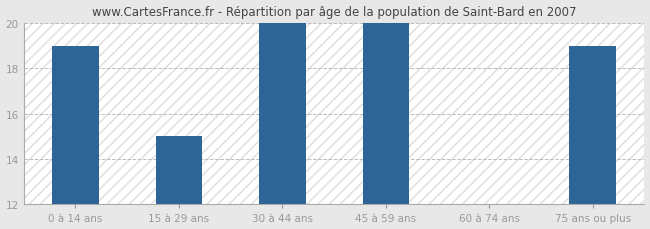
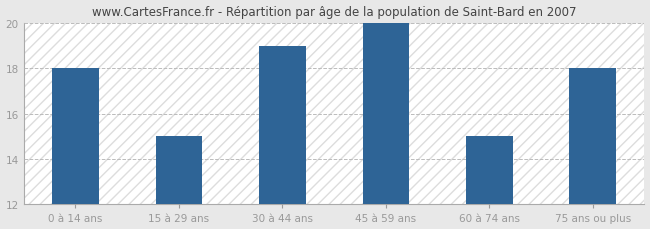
0 à 14 ans: 19 -> 18
30 à 44 ans: 20 -> 19
60 à 74 ans: 12 -> 15
75 ans ou plus: 19 -> 18
